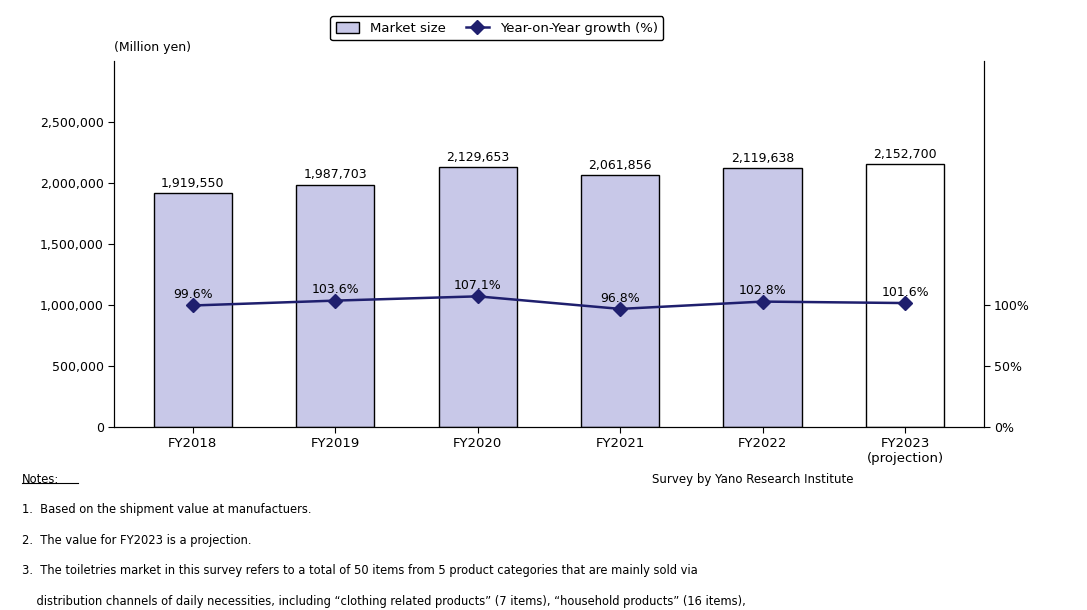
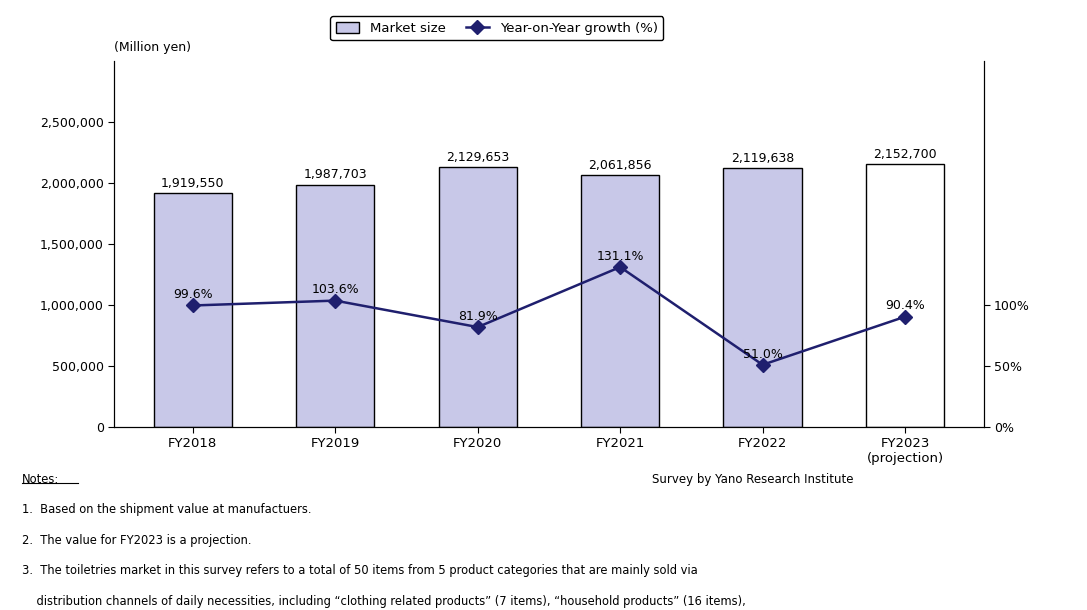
Year-on-Year growth (%)/FY2020: 107.1% -> 81.9%
Year-on-Year growth (%)/FY2021: 96.8% -> 131.1%
Year-on-Year growth (%)/FY2022: 102.8% -> 51.0%
Year-on-Year growth (%)/FY2023 (projection): 101.6% -> 90.4%
